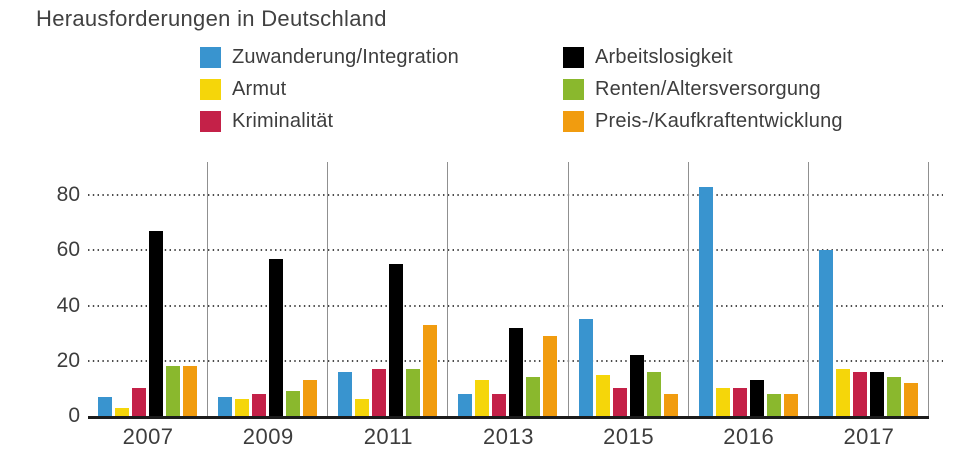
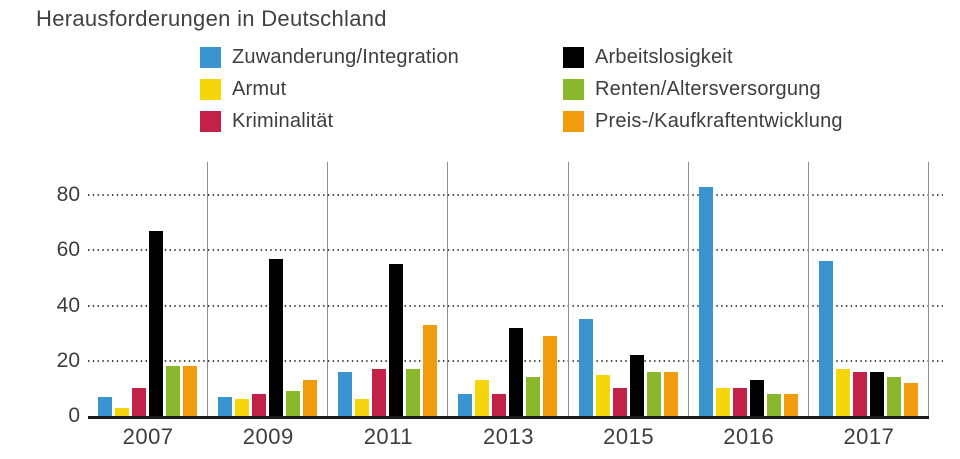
Preis-/Kaufkraftentwicklung/2015: 8 -> 16
Zuwanderung/Integration/2017: 60 -> 56
